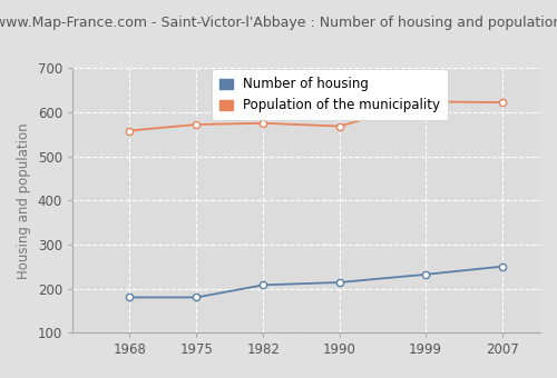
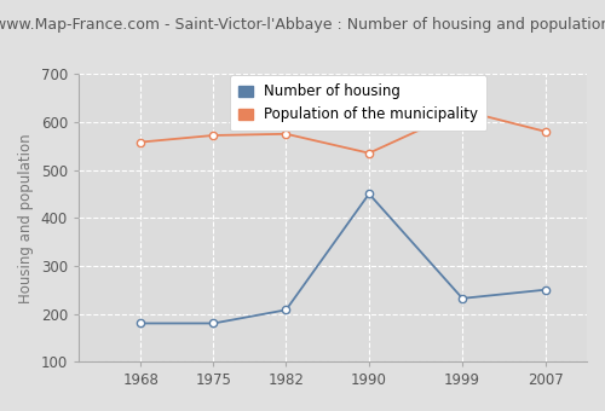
Number of housing/1990: 214 -> 450
Population of the municipality/1990: 568 -> 535
Population of the municipality/2007: 622 -> 580
